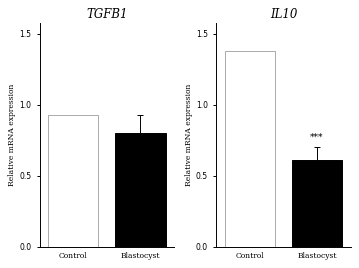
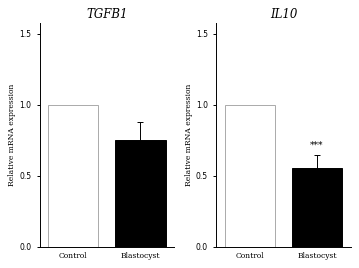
TGFB1/Control: 0.93 -> 1.00
TGFB1/Blastocyst: 0.80 -> 0.75
IL10/Control: 1.38 -> 1.00
IL10/Blastocyst: 0.61 -> 0.56
